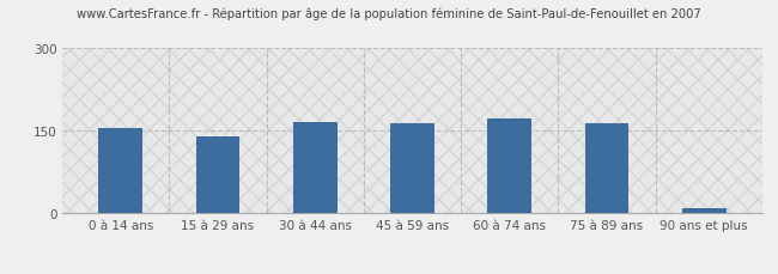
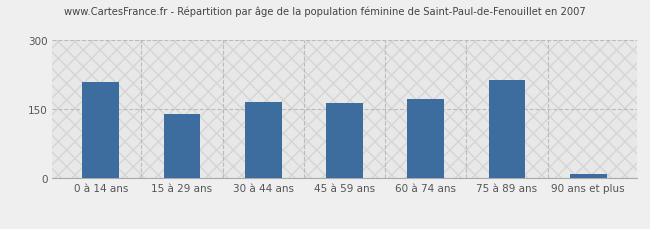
0 à 14 ans: 155 -> 210
75 à 89 ans: 165 -> 215
